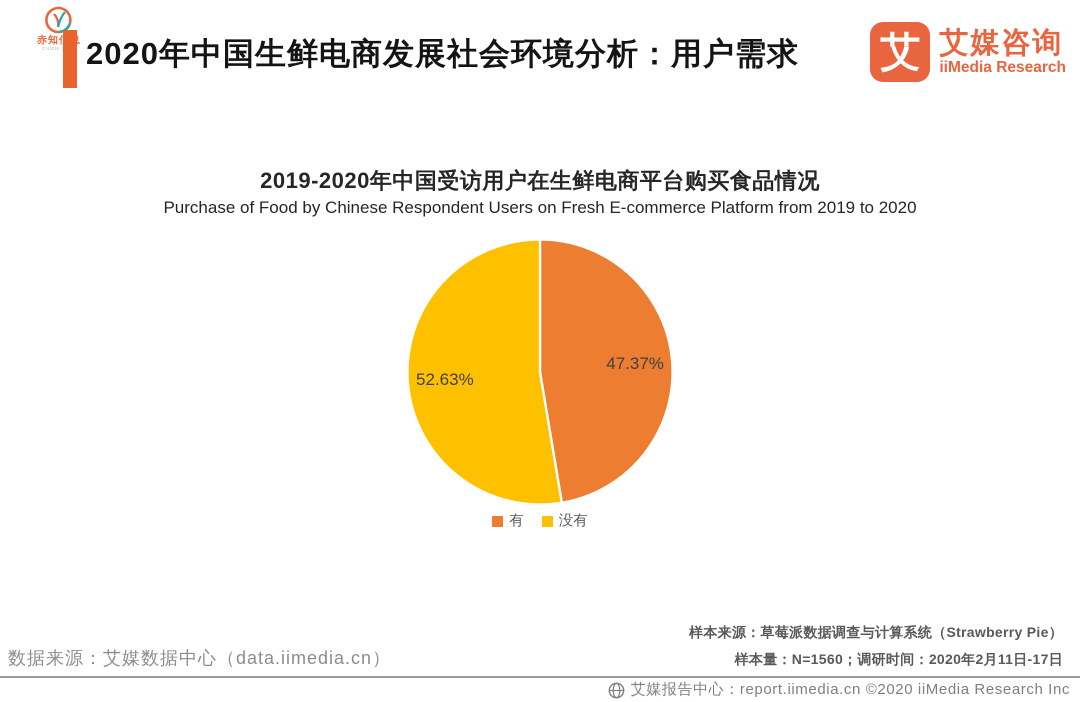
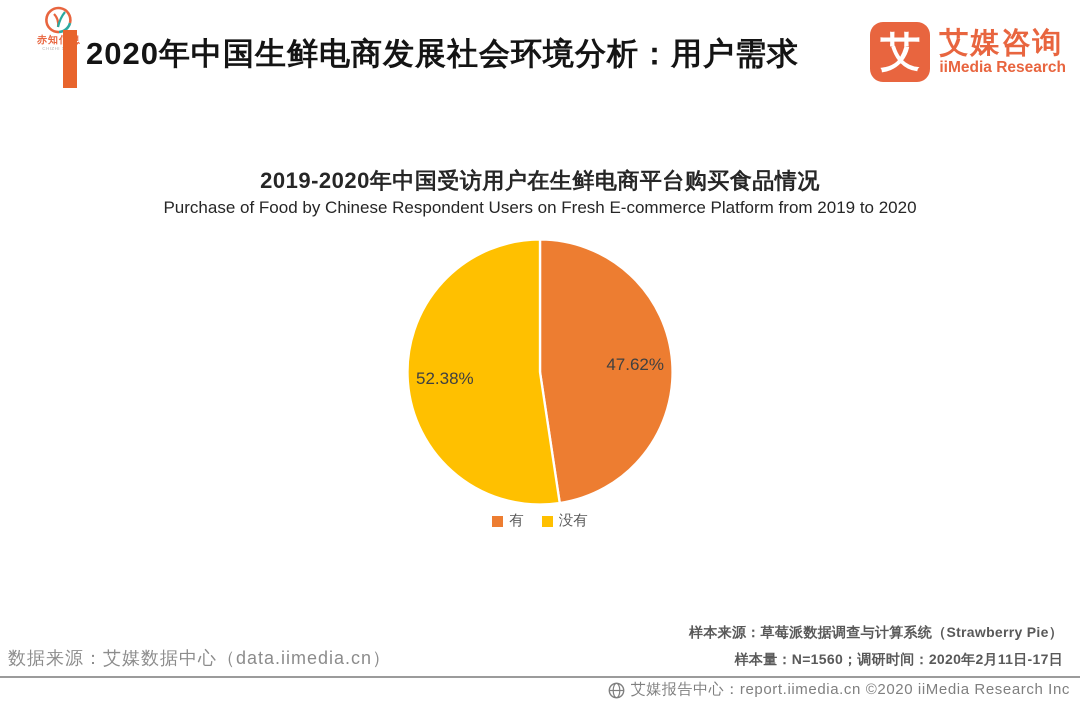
有: 47.37% -> 47.62%
没有: 52.63% -> 52.38%
